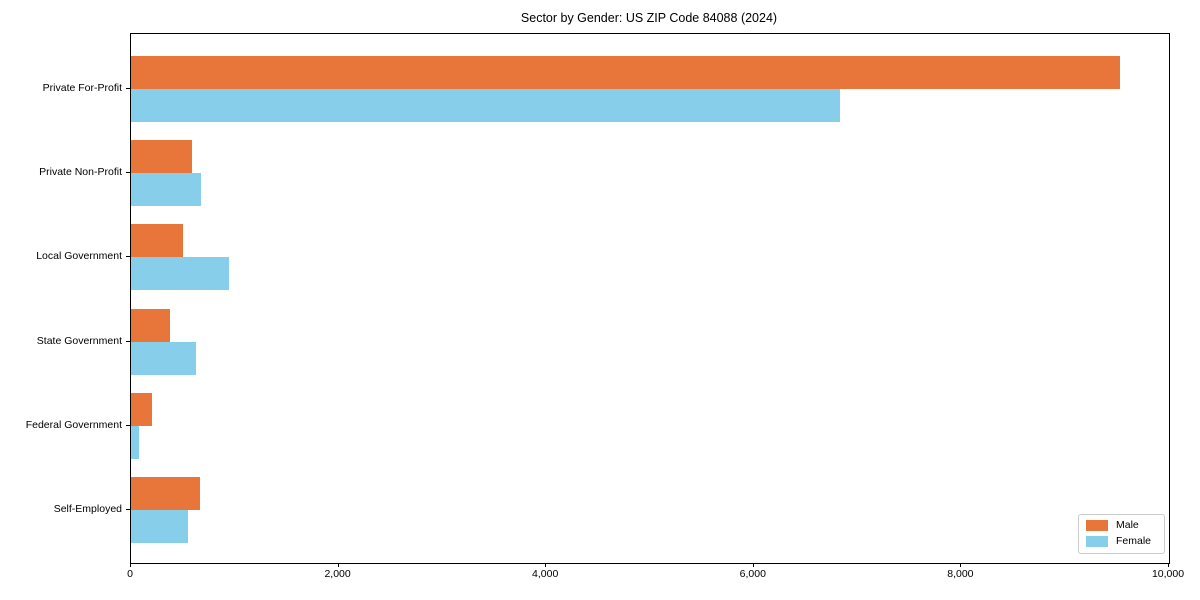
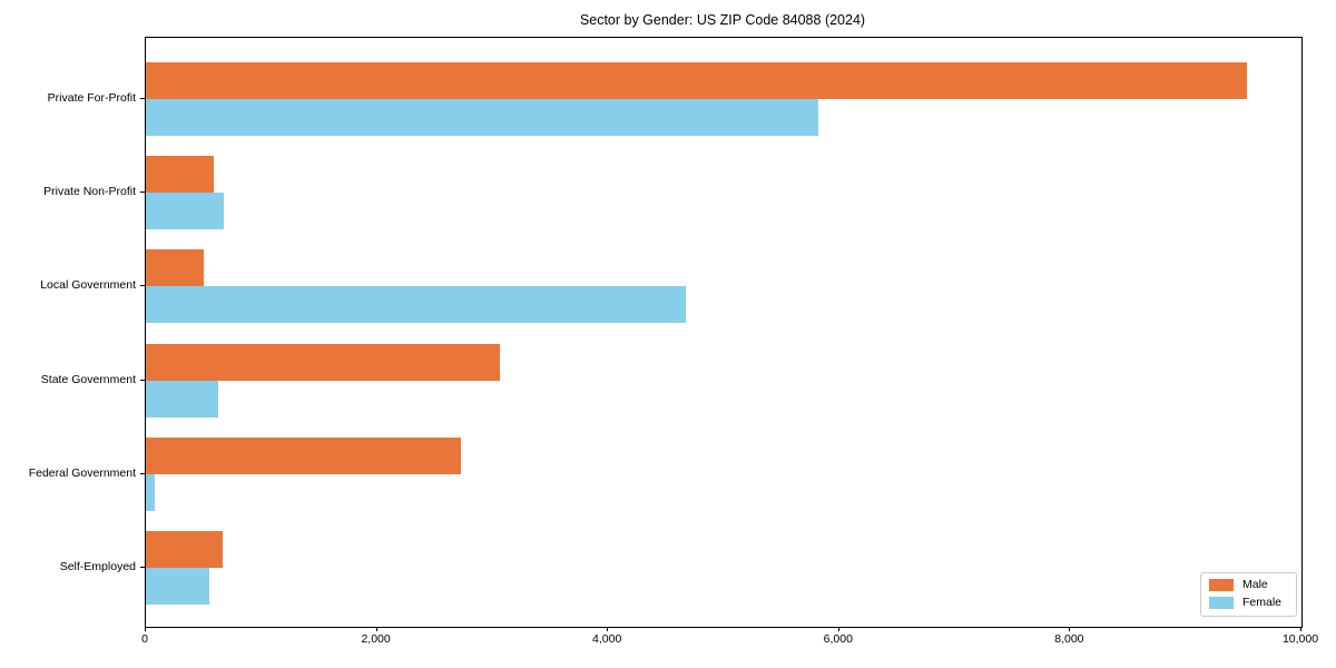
Female/Private For-Profit: 6830 -> 5820
Female/Local Government: 940 -> 4670
Male/State Government: 380 -> 3060
Male/Federal Government: 200 -> 2730
